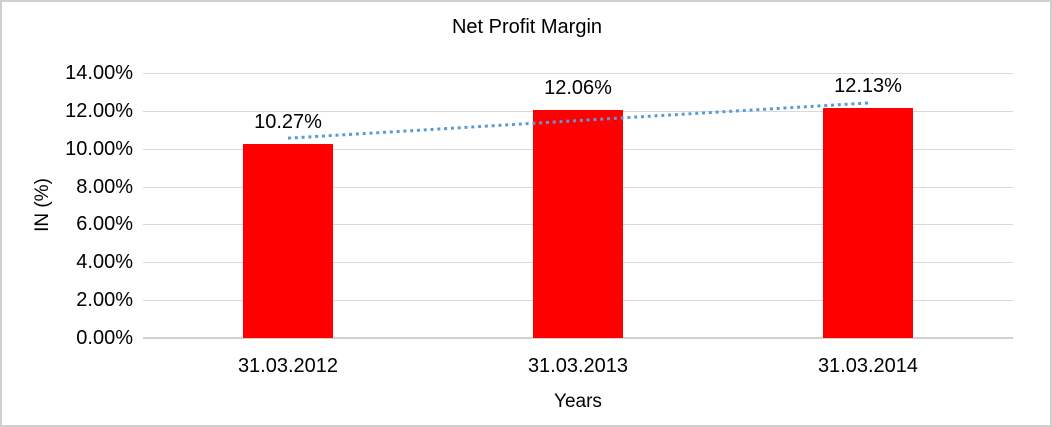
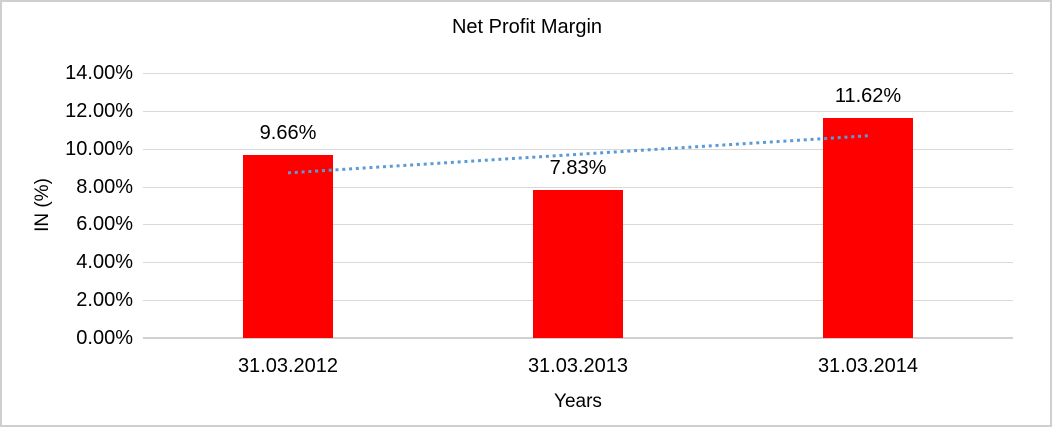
31.03.2012: 10.27% -> 9.66%
31.03.2013: 12.06% -> 7.83%
31.03.2014: 12.13% -> 11.62%
